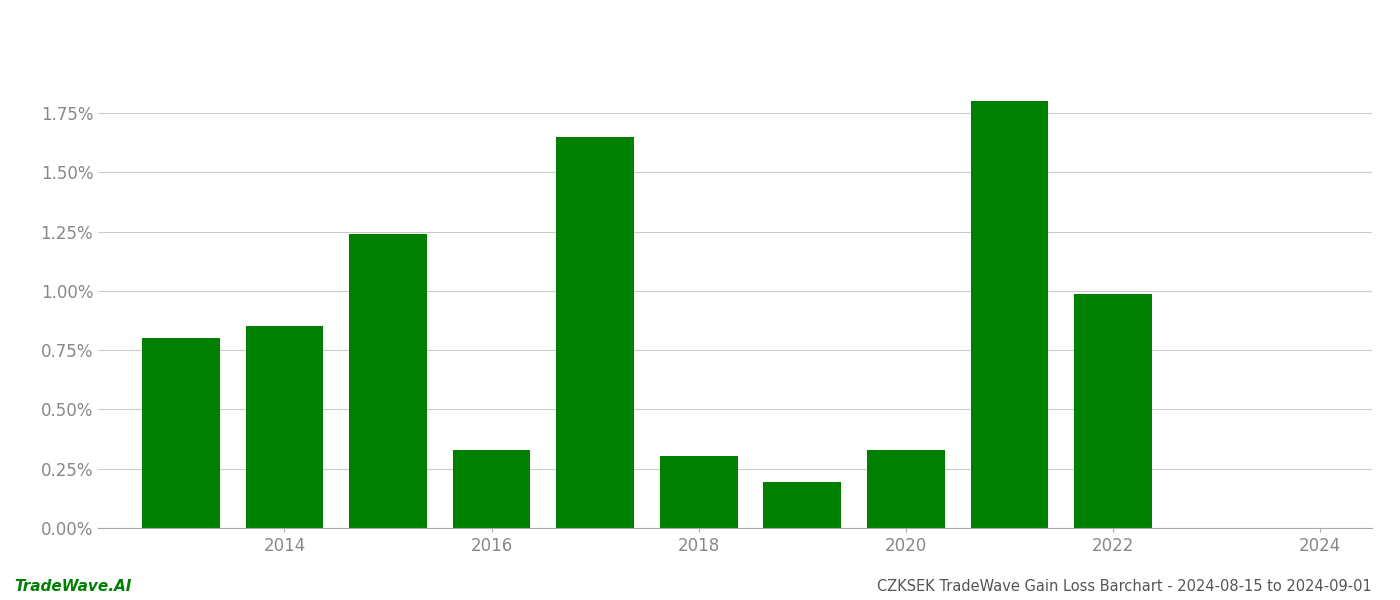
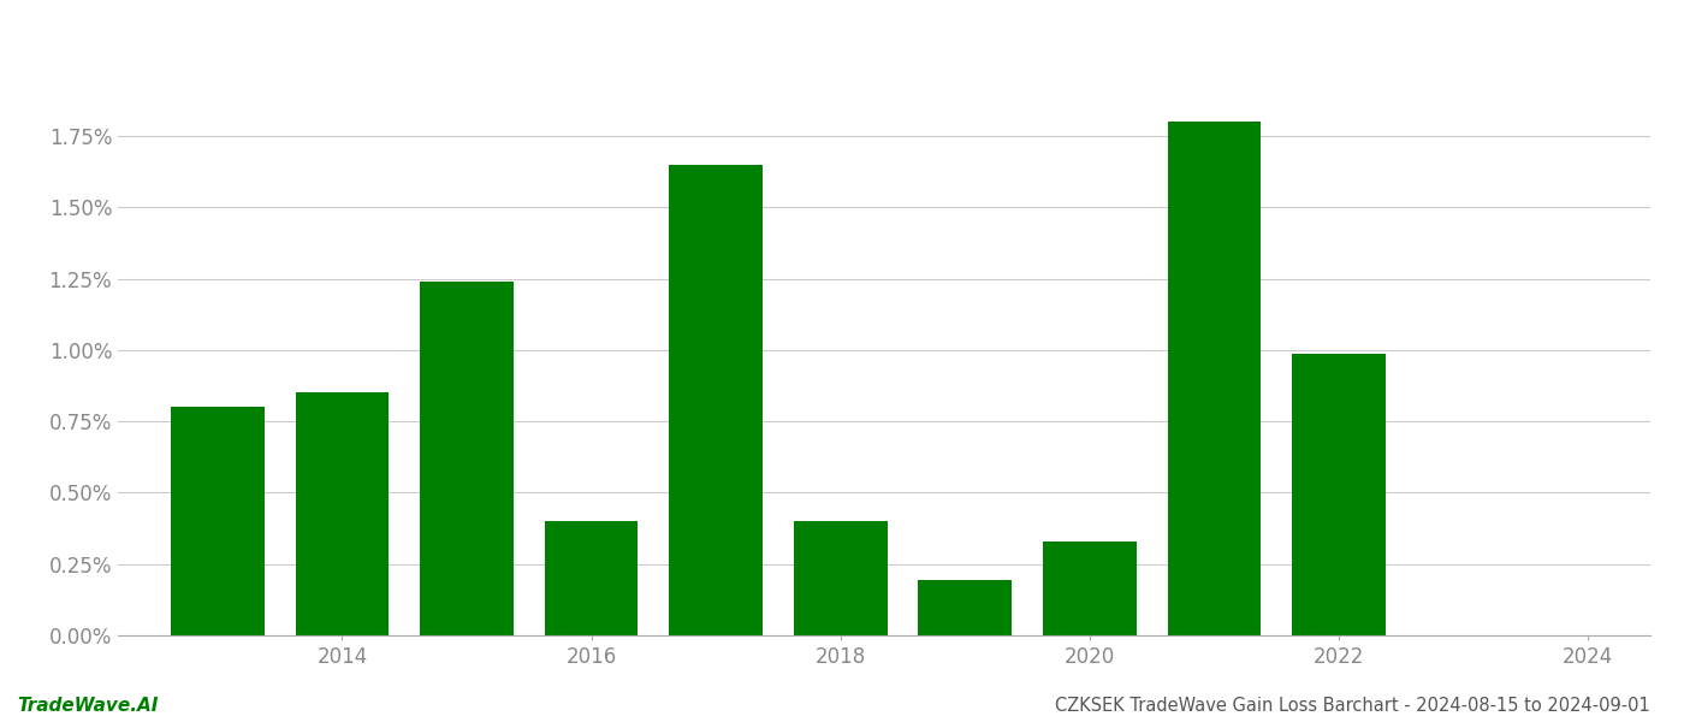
2016: 0.330% -> 0.400%
2018: 0.305% -> 0.400%
